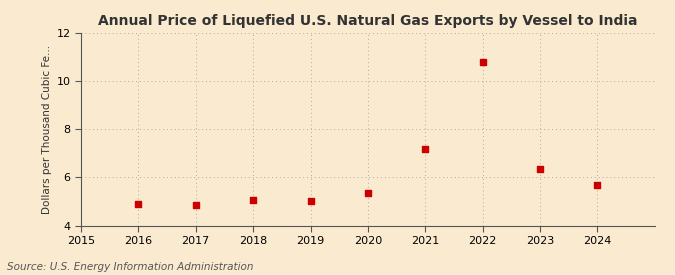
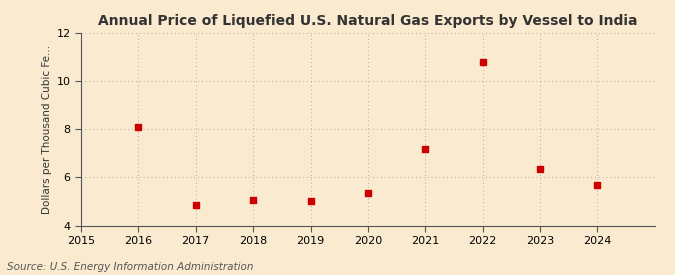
2016: 4.90 -> 8.10
